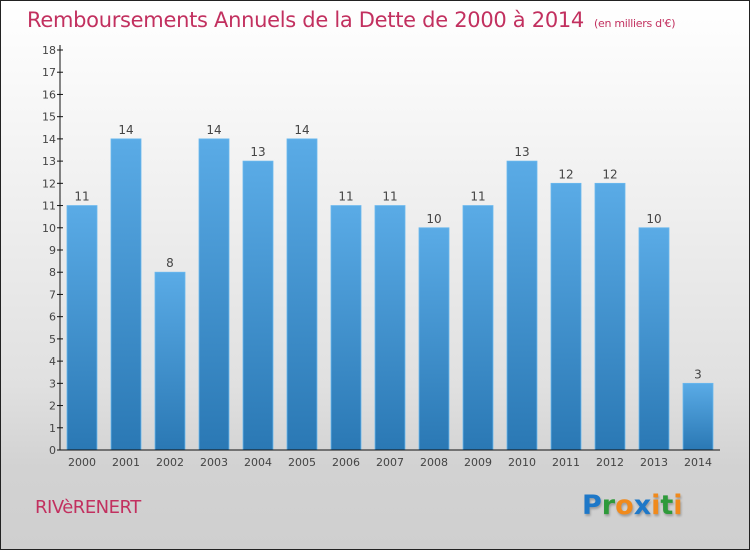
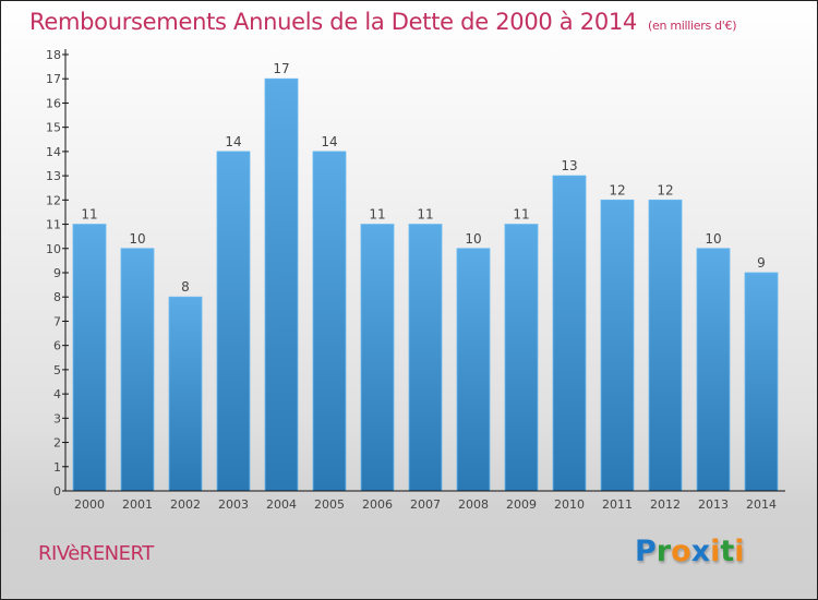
2001: 14 -> 10
2004: 13 -> 17
2014: 3 -> 9
